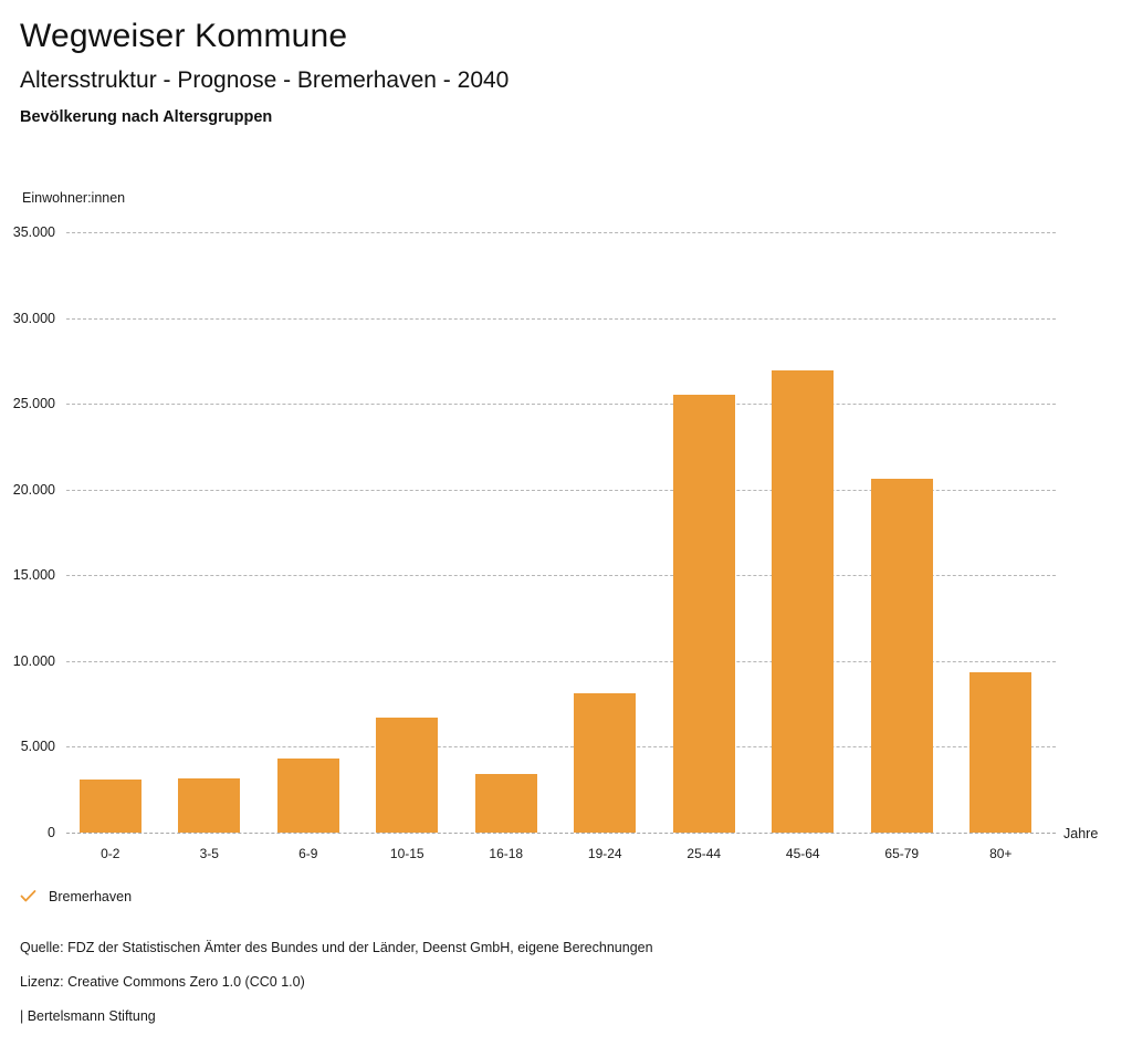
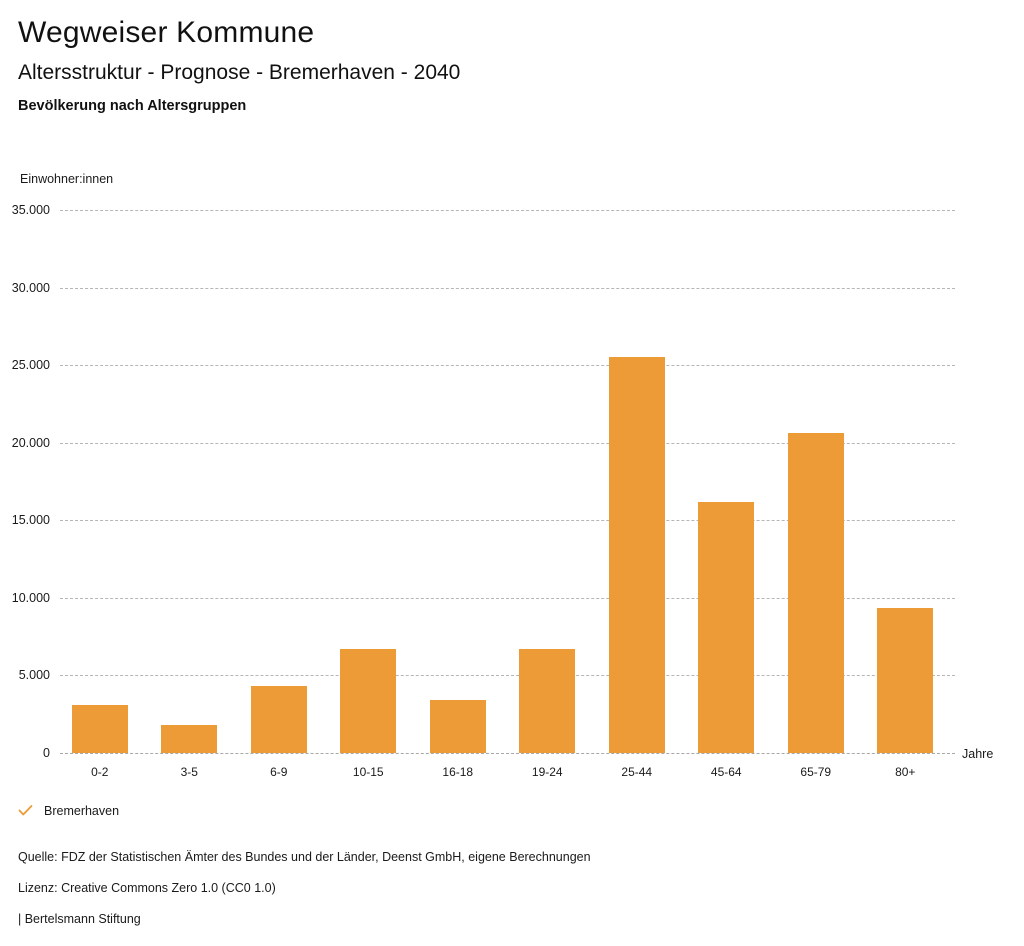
3-5: 3200 -> 1800
19-24: 8100 -> 6700
45-64: 27000 -> 16200
